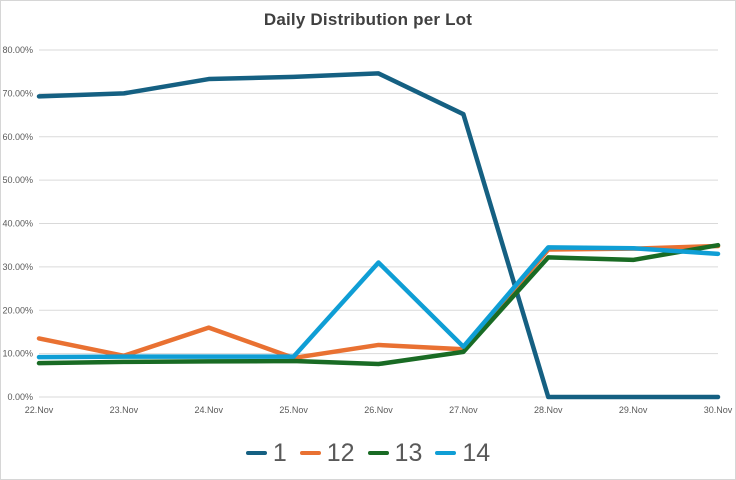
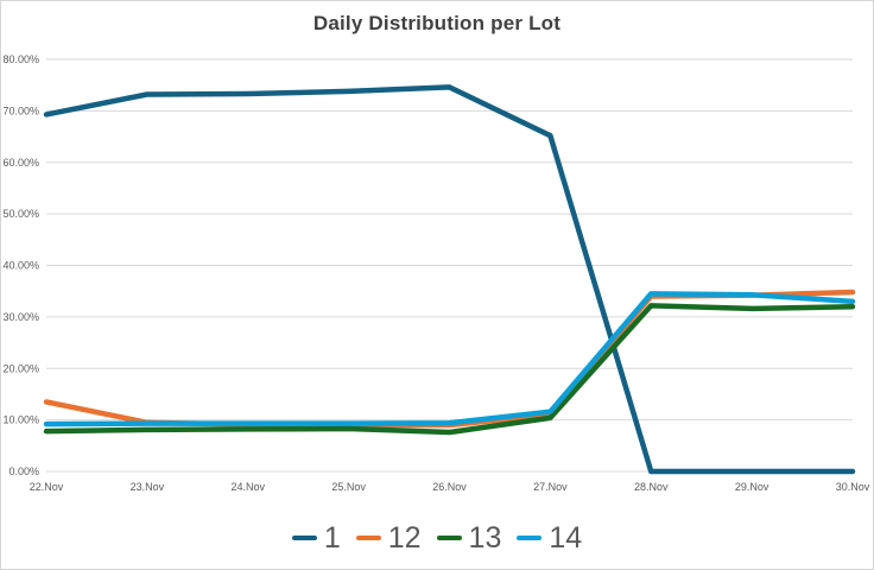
1/23.Nov: 70% -> 73%
12/24.Nov: 16% -> 9%
12/26.Nov: 12% -> 9%
14/26.Nov: 31% -> 9%
13/30.Nov: 35% -> 32%
